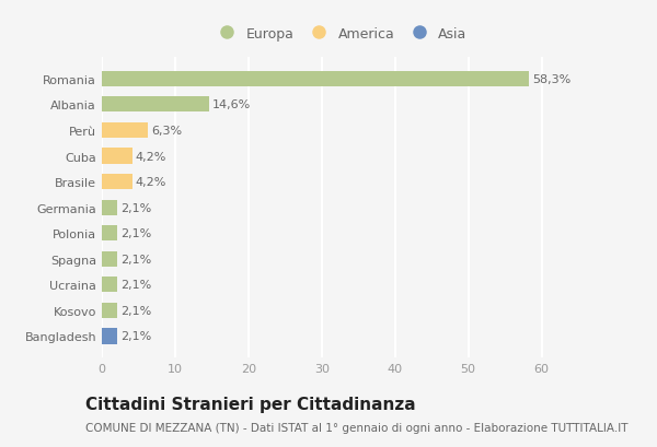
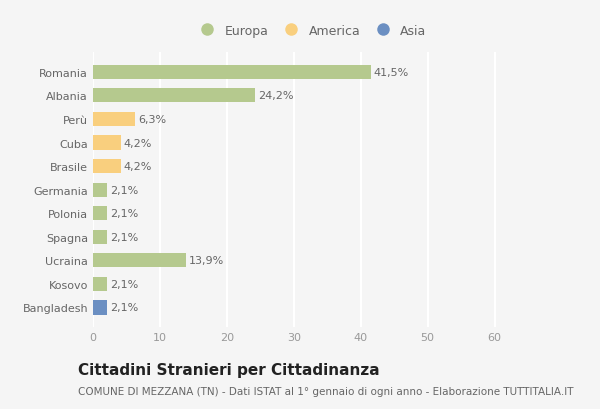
Romania: 58,3% -> 41,5%
Albania: 14,6% -> 24,2%
Ucraina: 2,1% -> 13,9%
